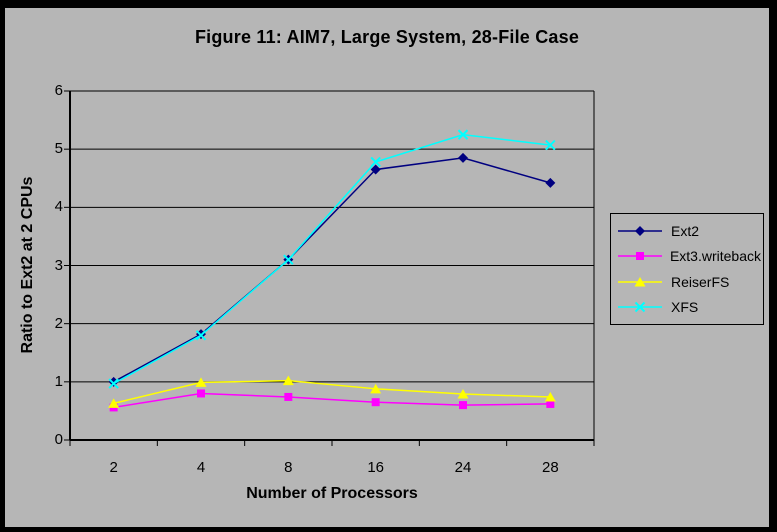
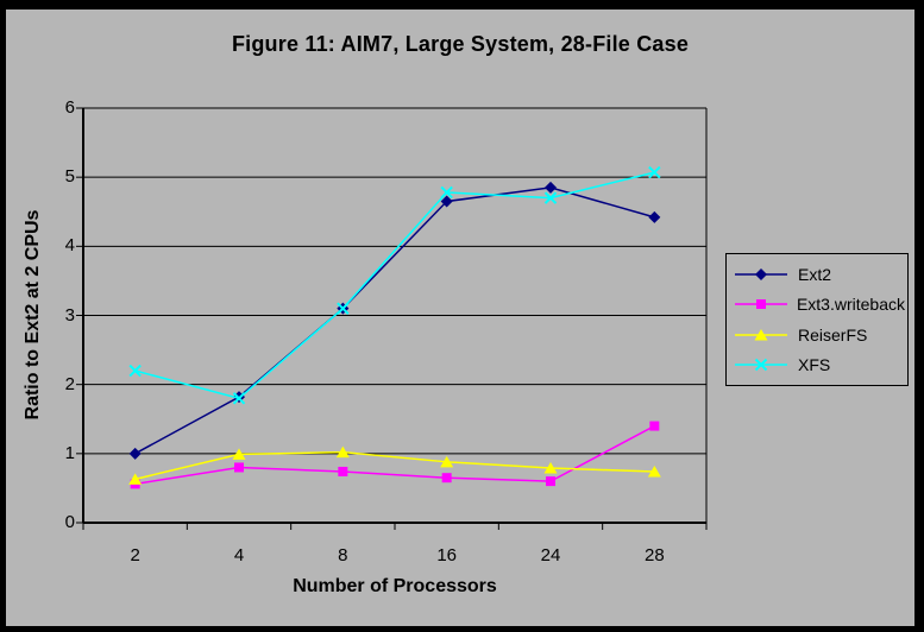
XFS/2: 1.0 -> 2.2
XFS/24: 5.2 -> 4.7
Ext3.writeback/28: 0.6 -> 1.4
